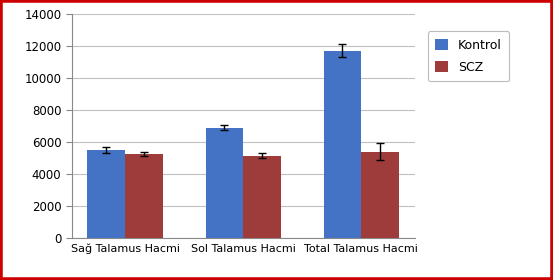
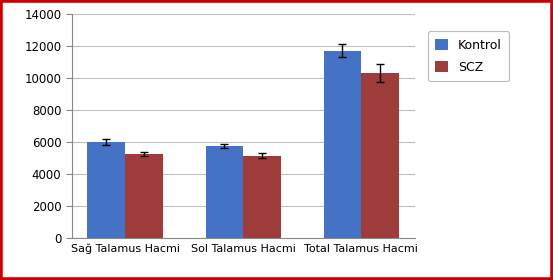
Kontrol/Sağ Talamus Hacmi: 5500 -> 6000
Kontrol/Sol Talamus Hacmi: 6900 -> 5800
SCZ/Total Talamus Hacmi: 5400 -> 10300
